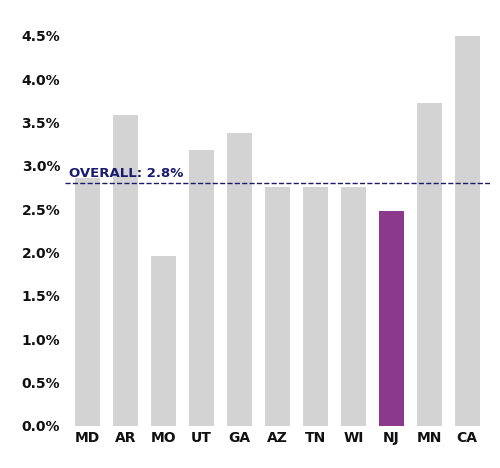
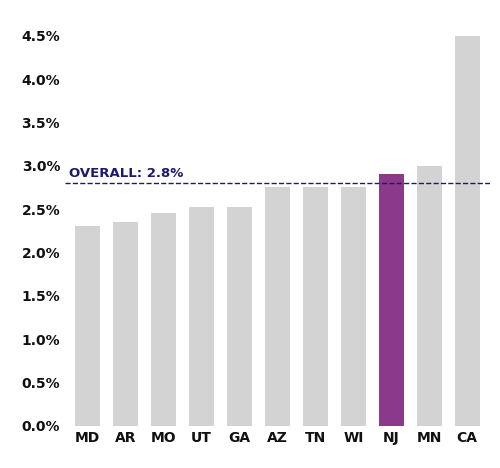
MD: 2.86% -> 2.30%
AR: 3.58% -> 2.35%
MO: 1.96% -> 2.46%
UT: 3.18% -> 2.52%
GA: 3.38% -> 2.53%
NJ: 2.48% -> 2.90%
MN: 3.72% -> 3.00%
